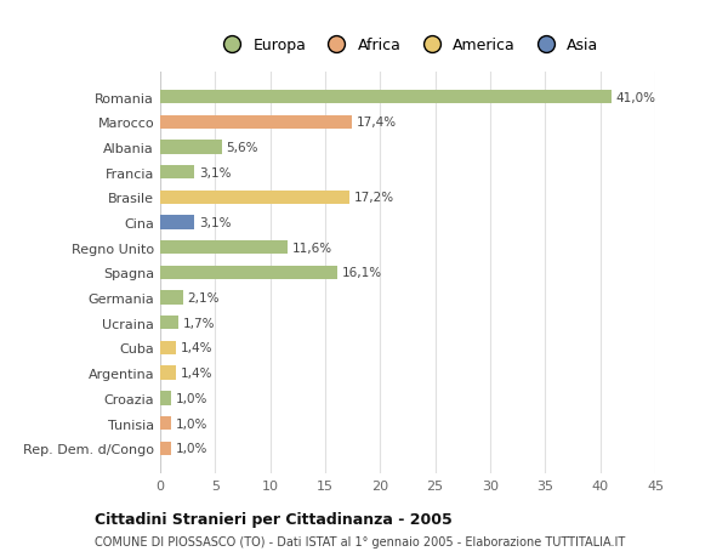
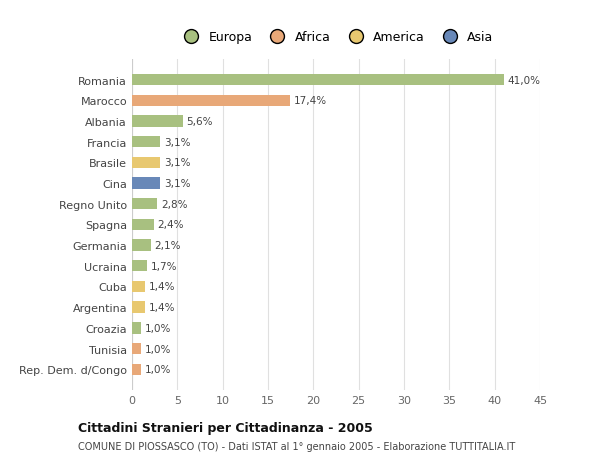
Brasile: 17,2% -> 3,1%
Regno Unito: 11,6% -> 2,8%
Spagna: 16,1% -> 2,4%
